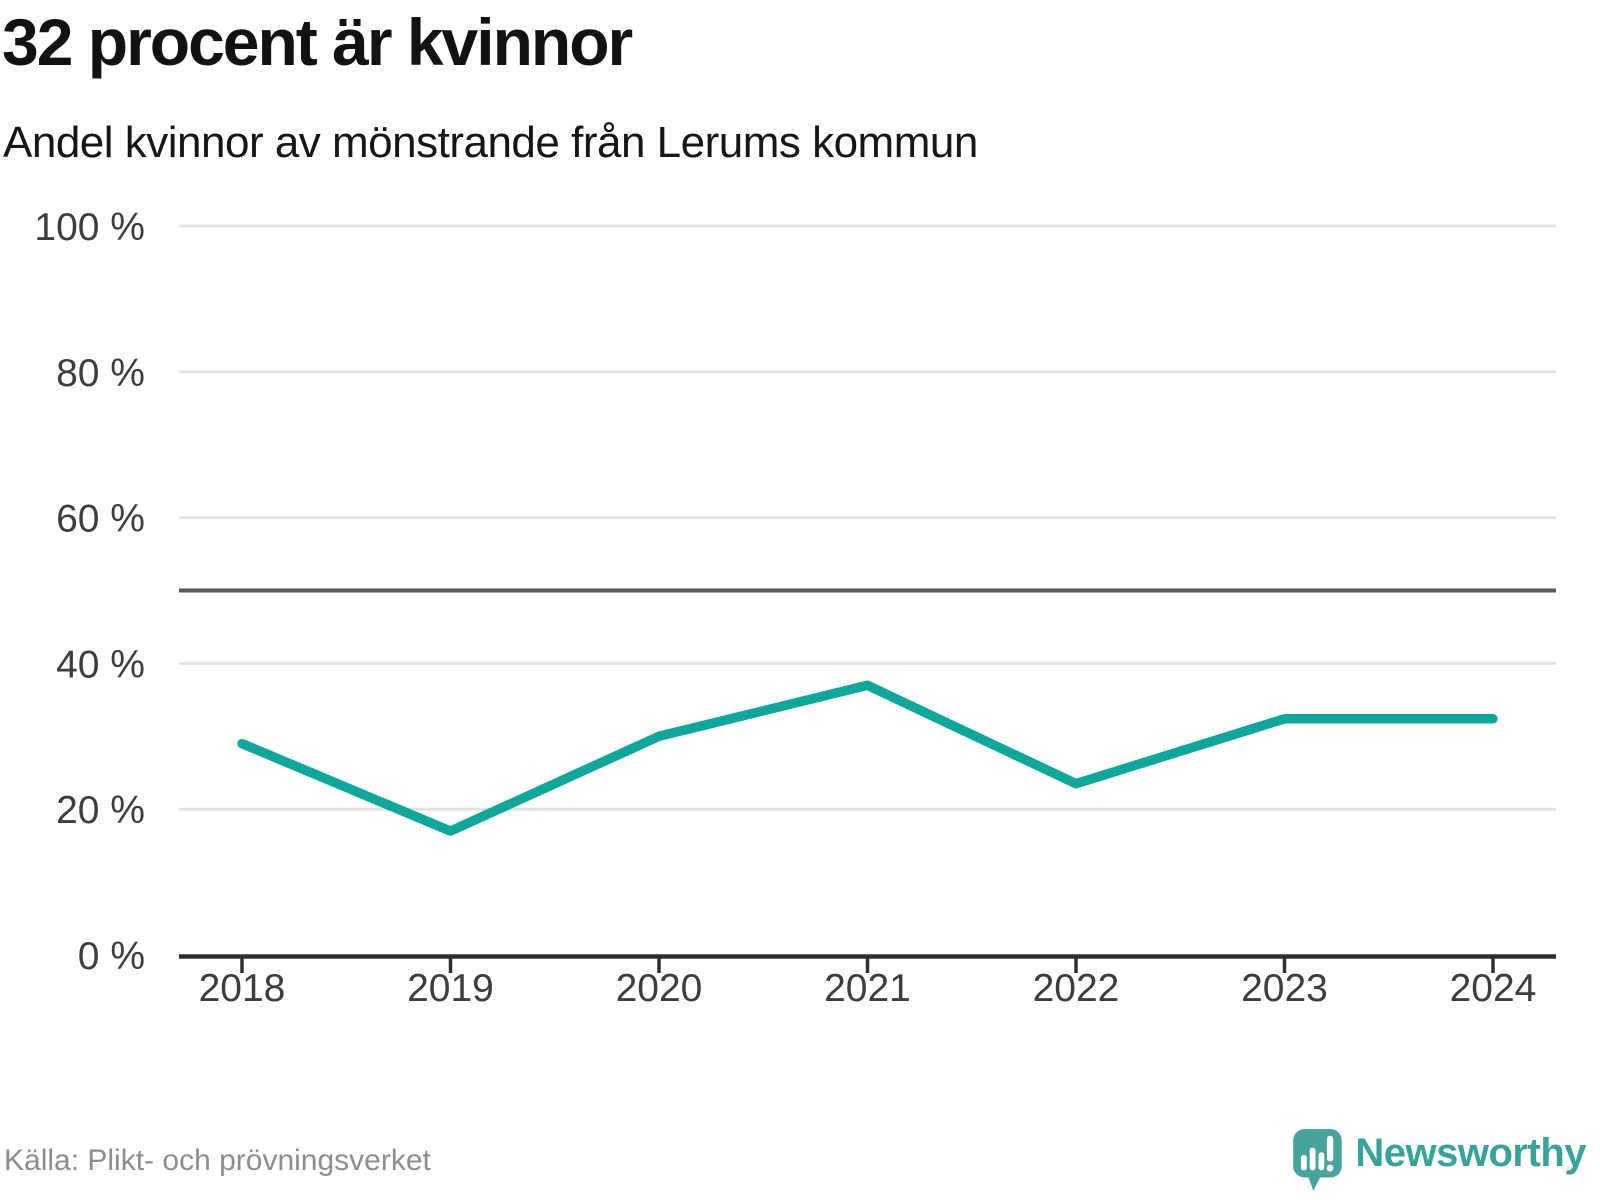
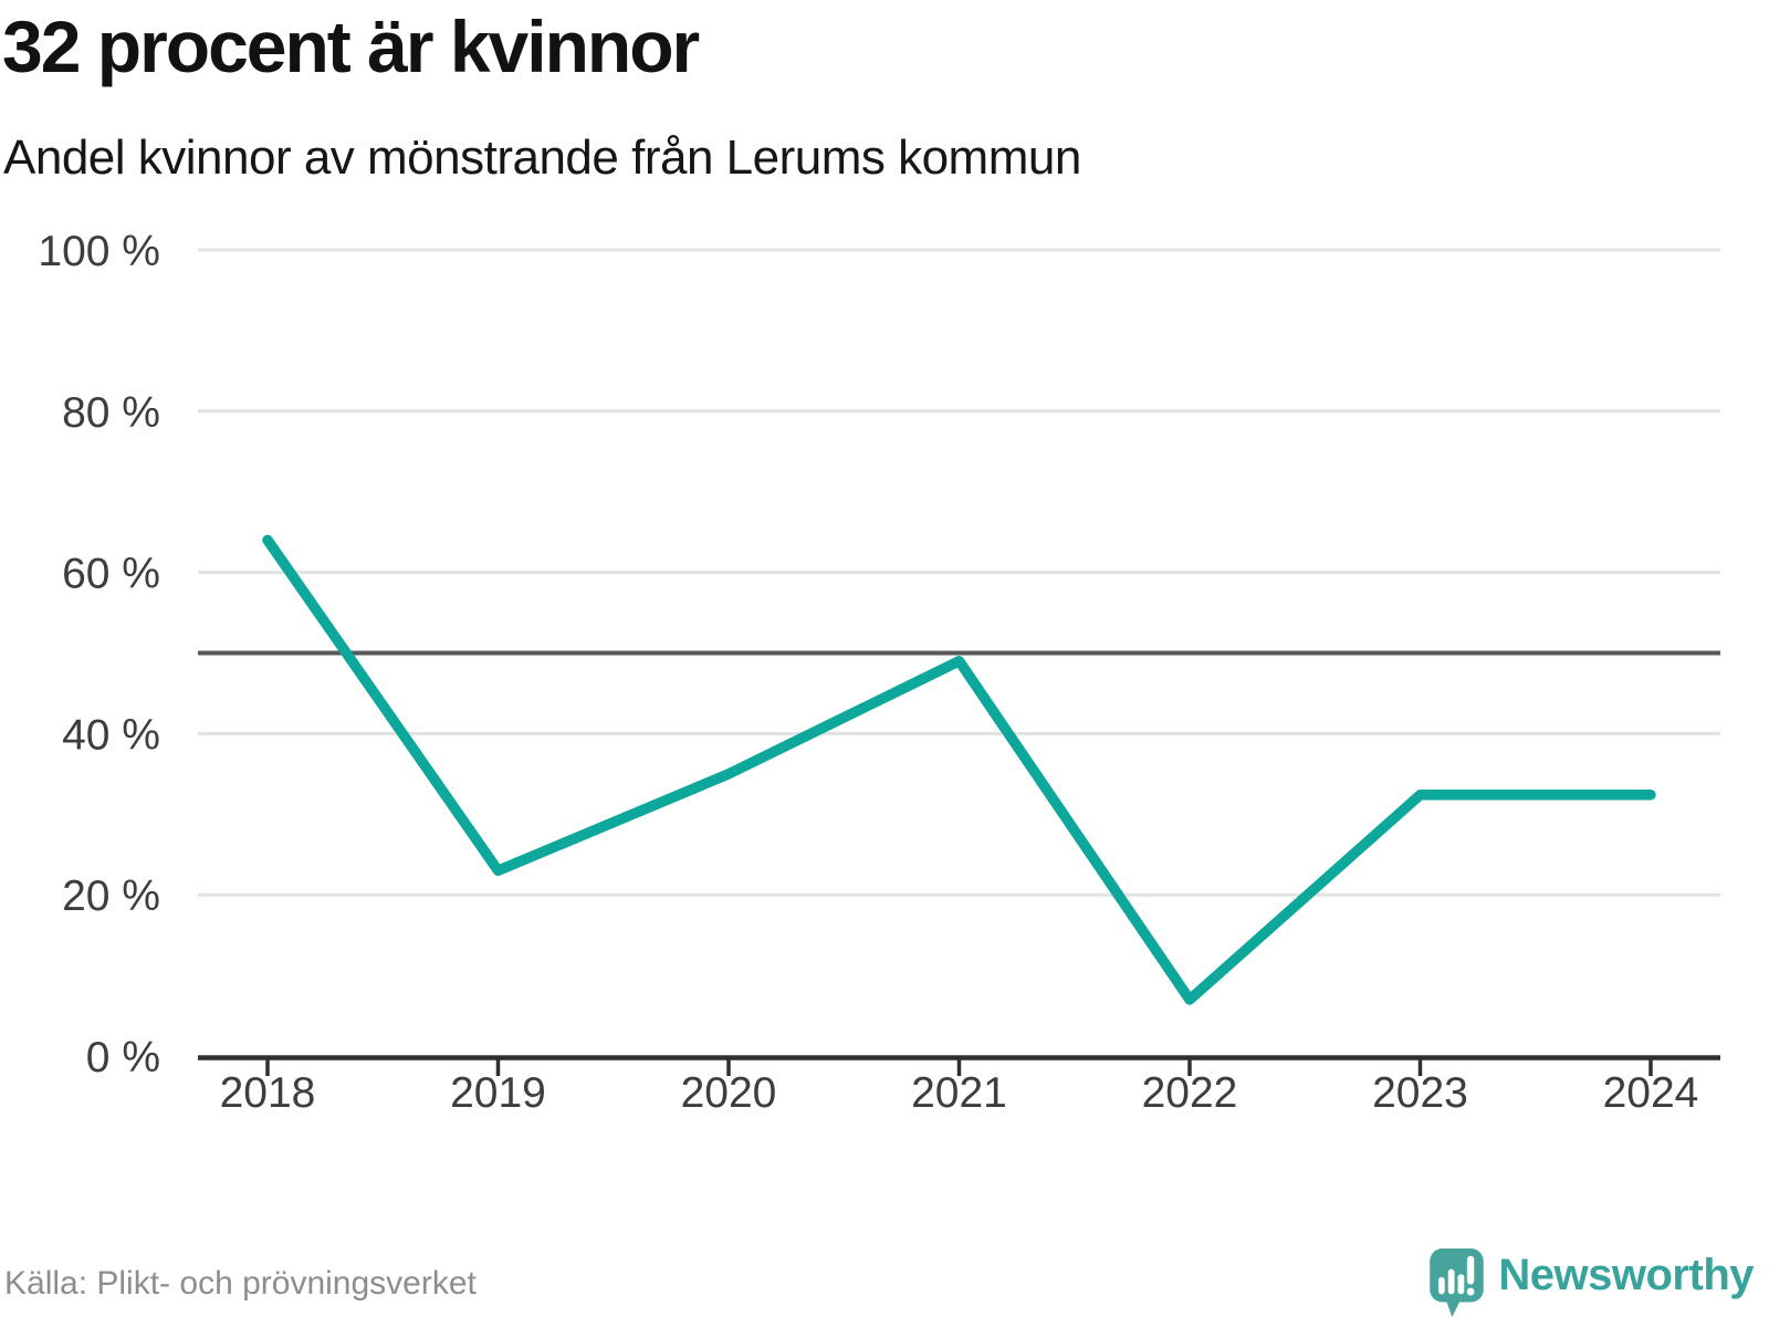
2018: 29% -> 64%
2019: 17% -> 23%
2020: 30% -> 35%
2021: 37% -> 49%
2022: 24% -> 7%
